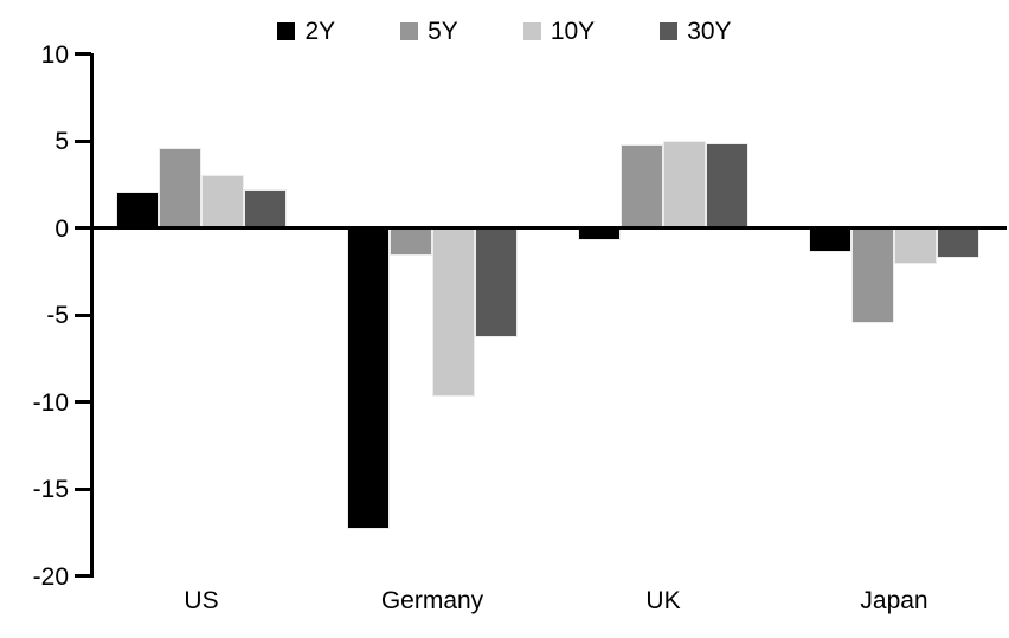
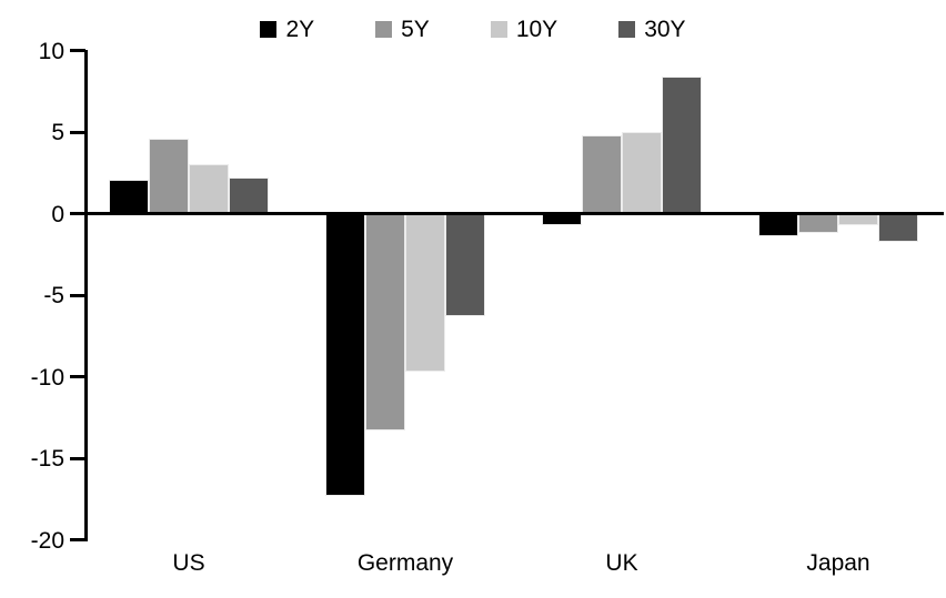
5Y/Germany: -1.6 -> -13.3
30Y/UK: 4.9 -> 8.4
5Y/Japan: -5.5 -> -1.2
10Y/Japan: -2.1 -> -0.7
